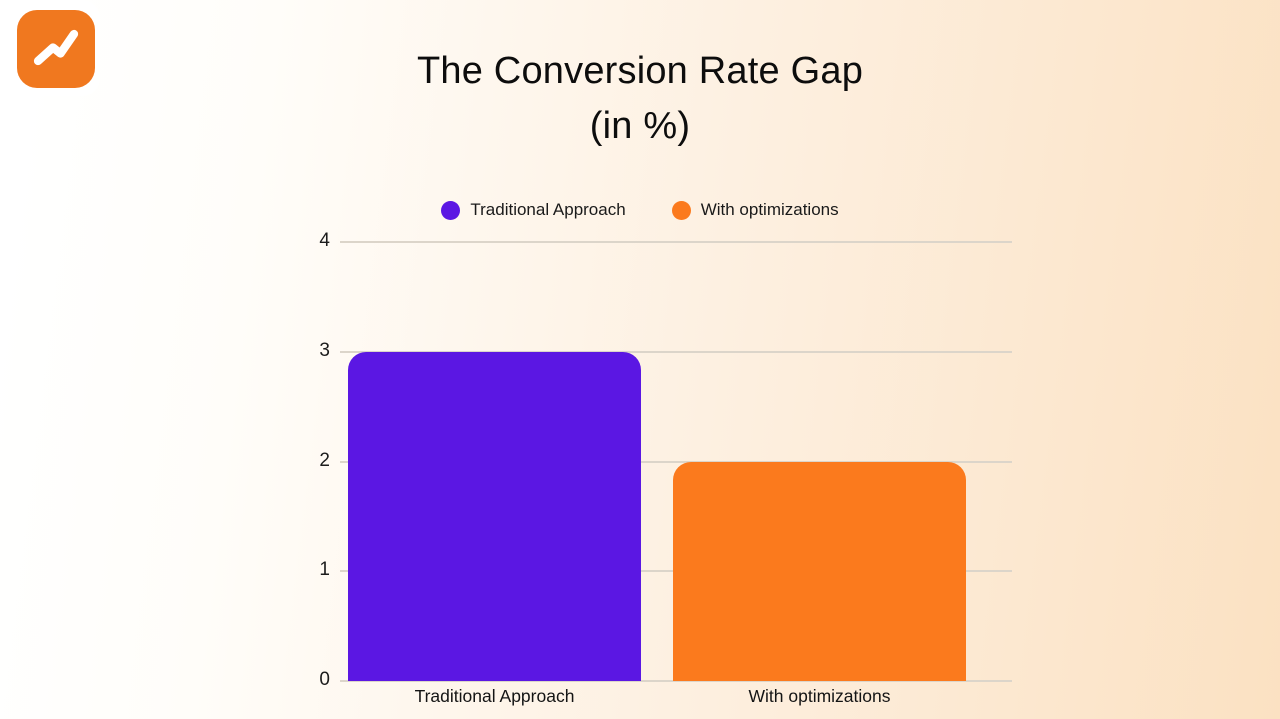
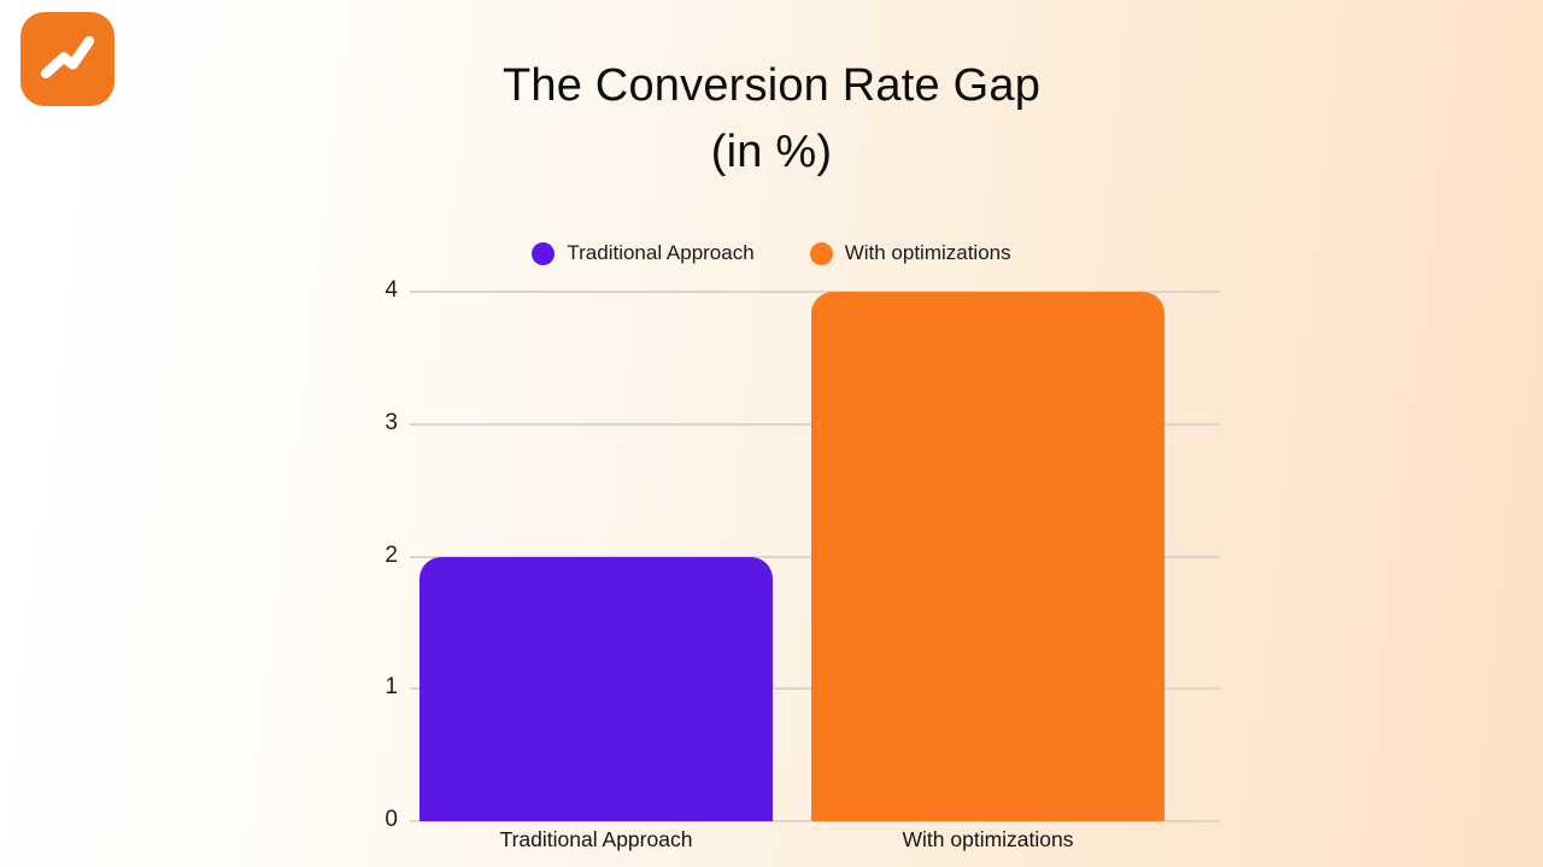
Traditional Approach: 3 -> 2
With optimizations: 2 -> 4
